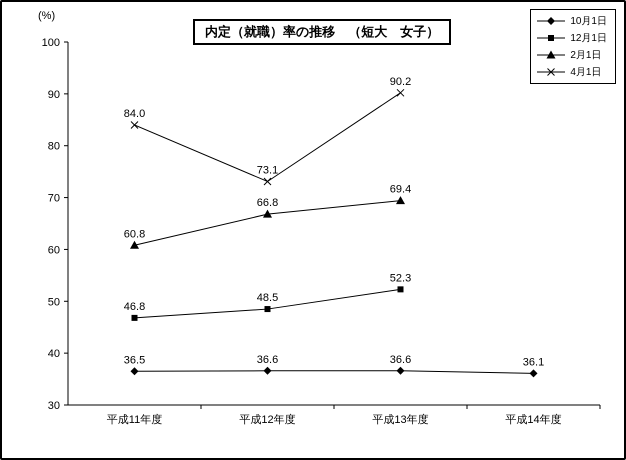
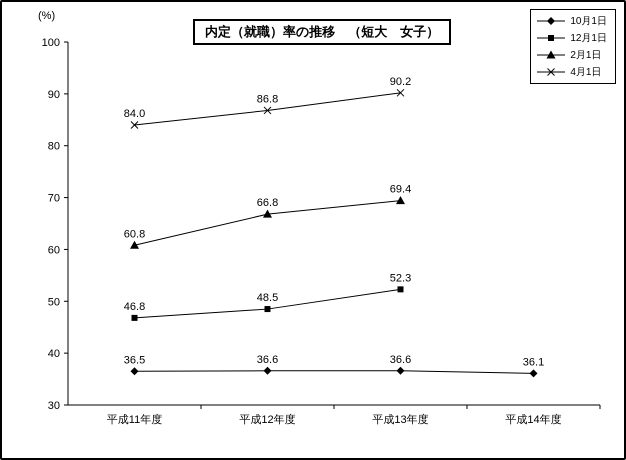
4月1日/平成12年度: 73.1 -> 86.8
